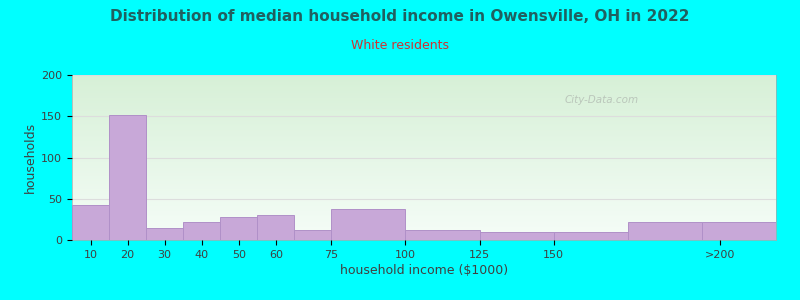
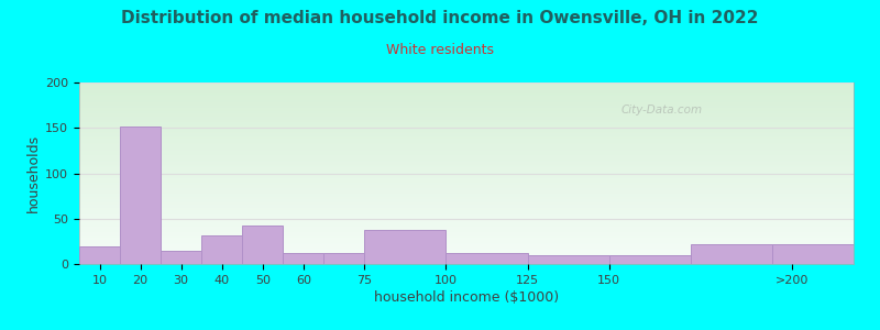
10: 42 -> 20
40: 22 -> 32
50: 28 -> 42
60: 30 -> 12
